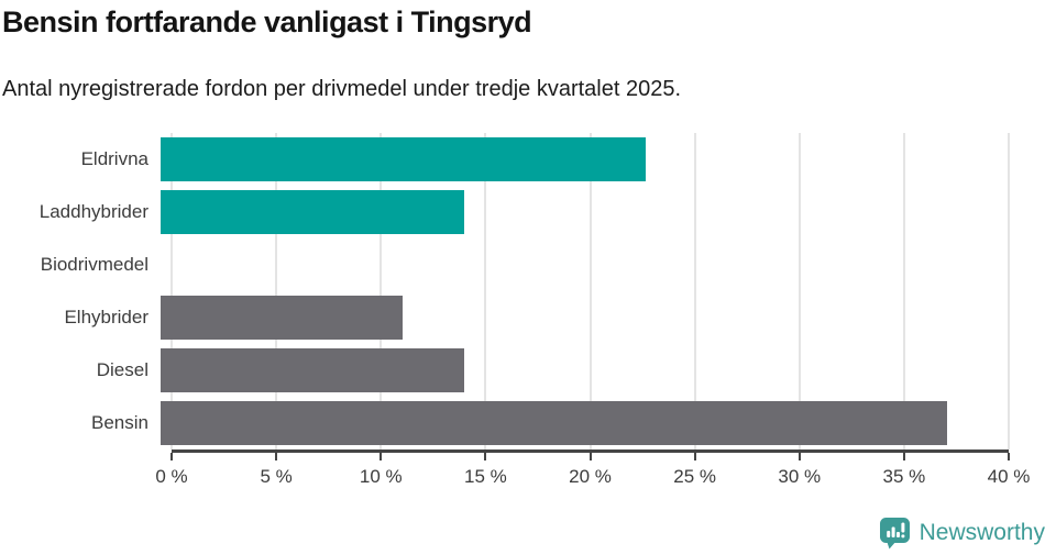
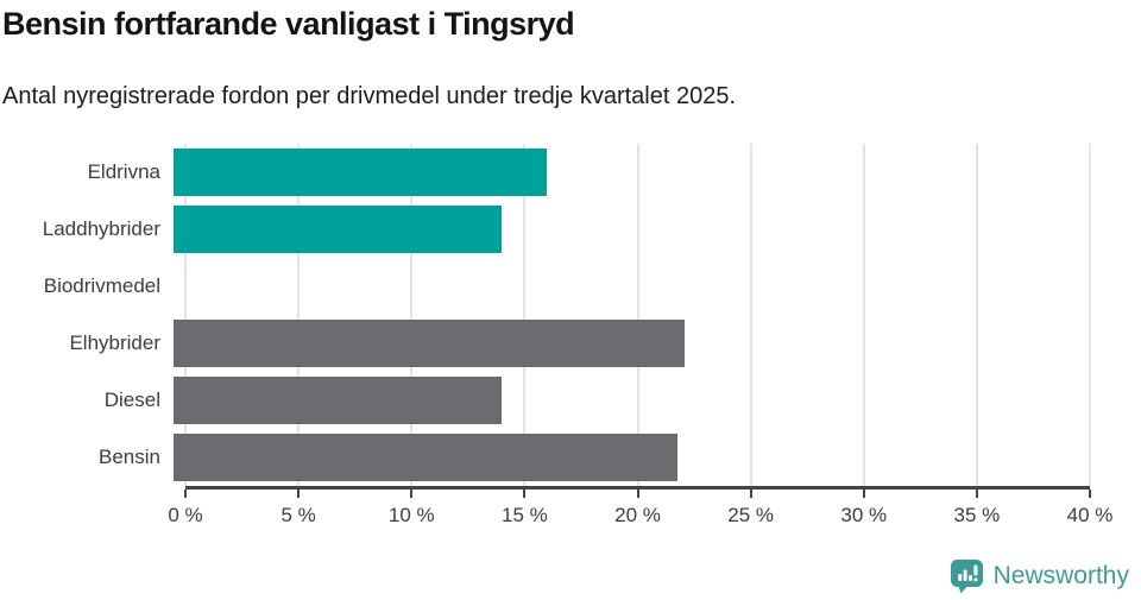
Eldrivna: 22.9% -> 16.3%
Elhybrider: 11.4% -> 22.3%
Bensin: 37.1% -> 22.0%
